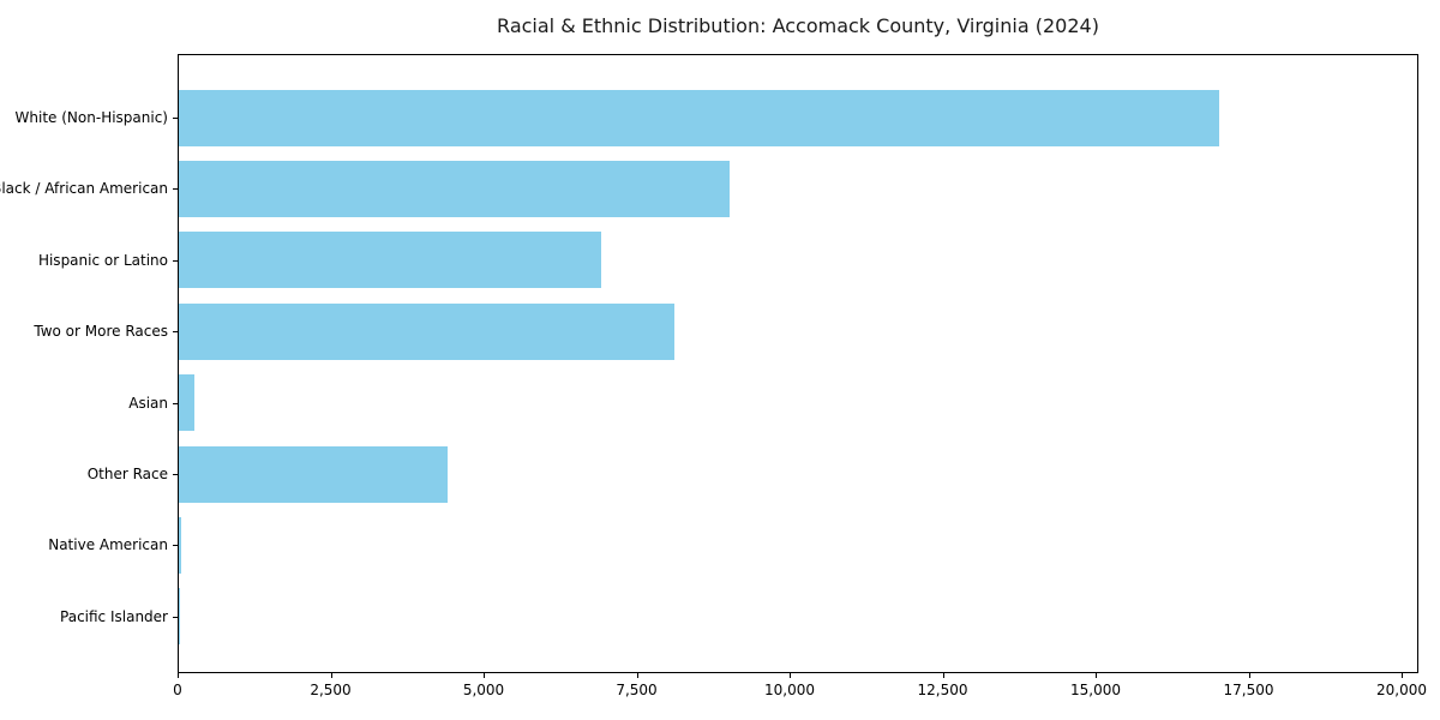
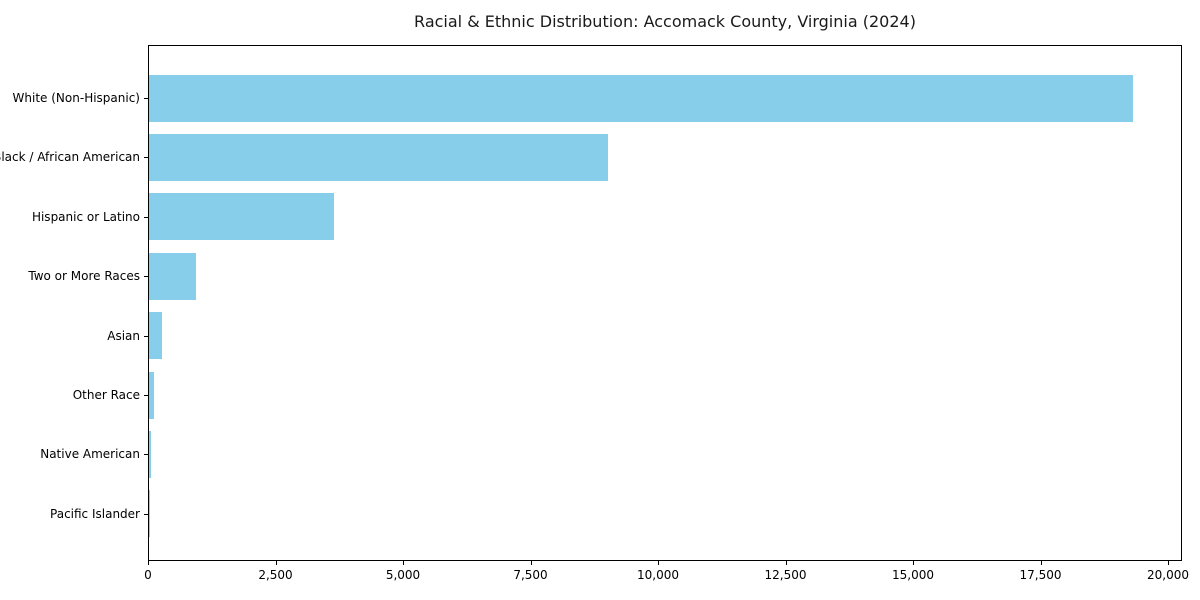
White (Non-Hispanic): 17000 -> 19300
Hispanic or Latino: 6900 -> 3600
Two or More Races: 8100 -> 900
Other Race: 4400 -> 100
